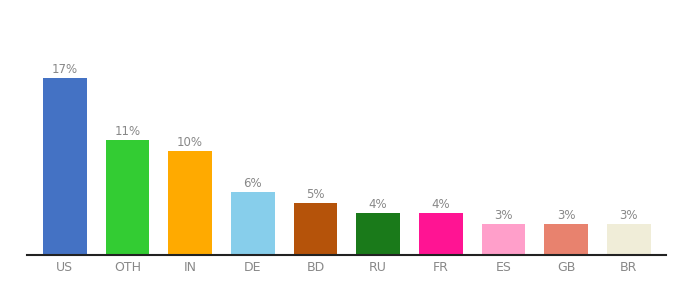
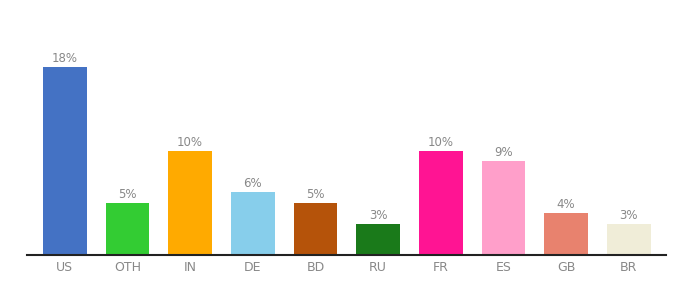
US: 17% -> 18%
OTH: 11% -> 5%
RU: 4% -> 3%
FR: 4% -> 10%
ES: 3% -> 9%
GB: 3% -> 4%
